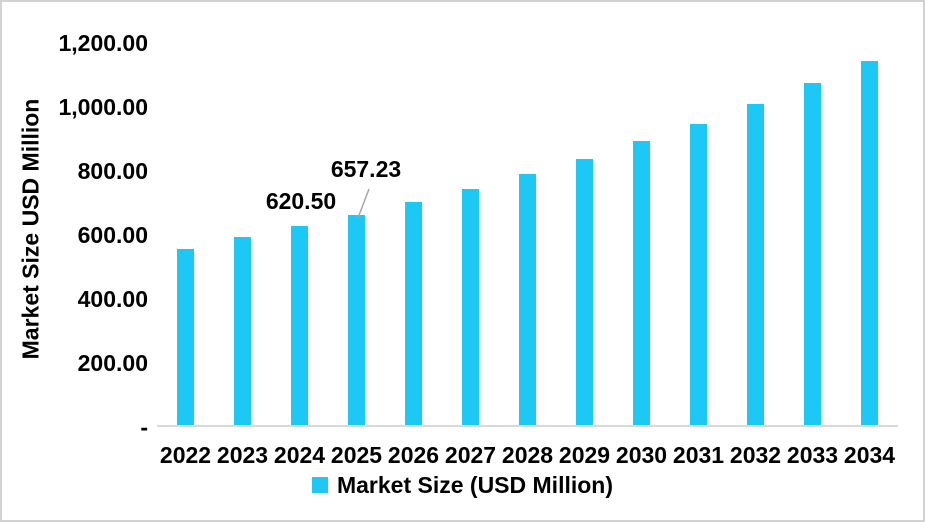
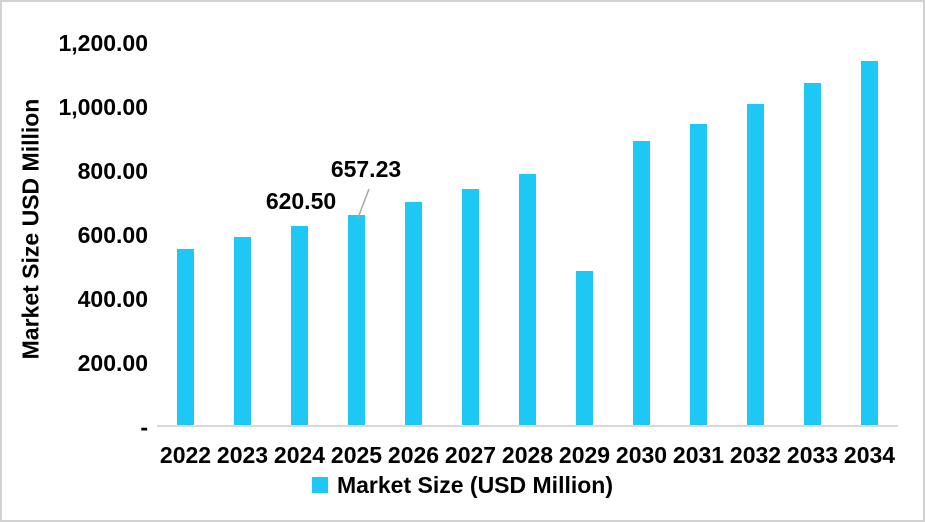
2029: 830 -> 480
